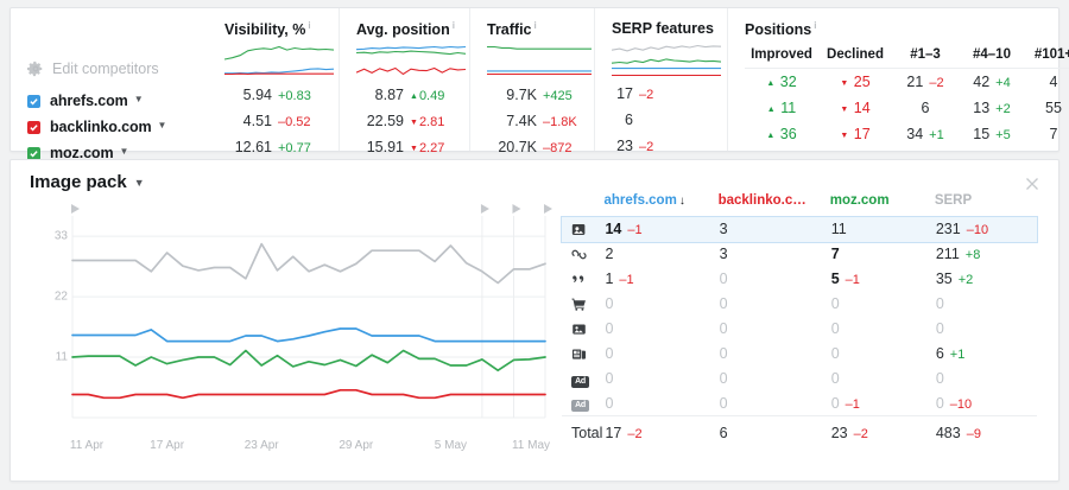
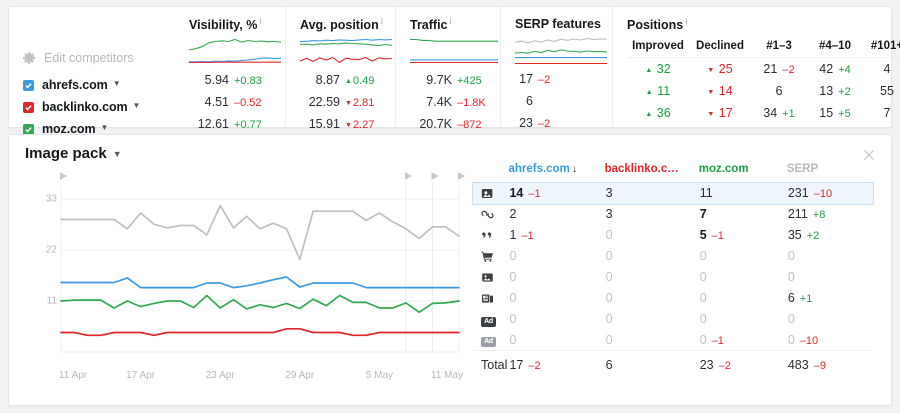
SERP/29 Apr: 28 -> 20
ahrefs.com/29 Apr: 16 -> 14
SERP/5 May: 31 -> 30
SERP/11 May: 28 -> 25
